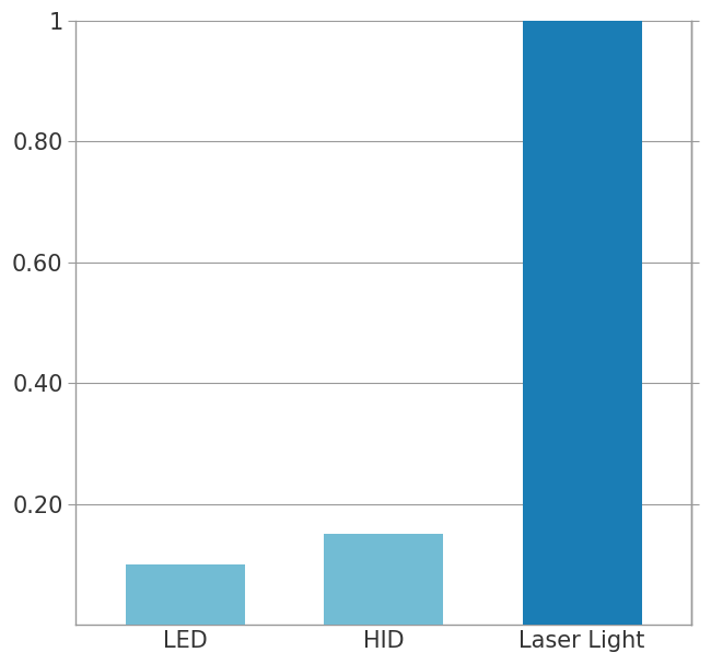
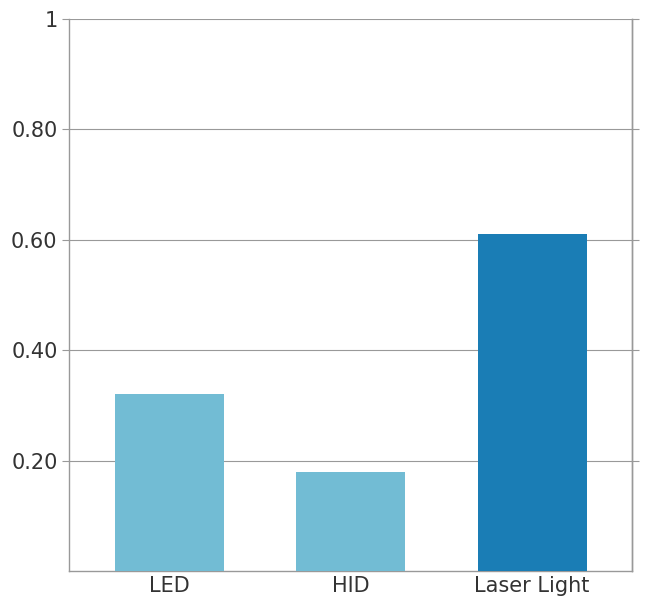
LED: 0.10 -> 0.32
HID: 0.15 -> 0.18
Laser Light: 1.00 -> 0.61
